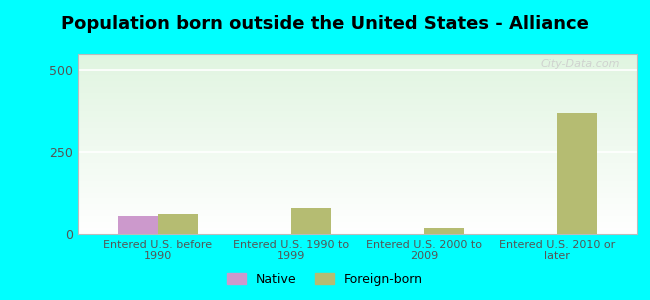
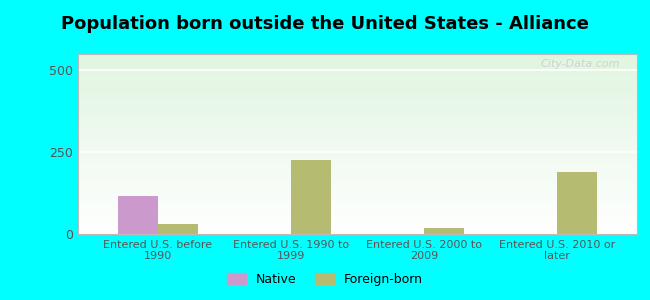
Native/Entered U.S. before 1990: 55 -> 115
Foreign-born/Entered U.S. before 1990: 60 -> 30
Foreign-born/Entered U.S. 1990 to 1999: 80 -> 225
Foreign-born/Entered U.S. 2010 or later: 370 -> 190
